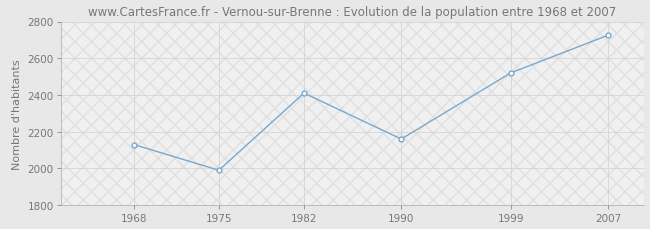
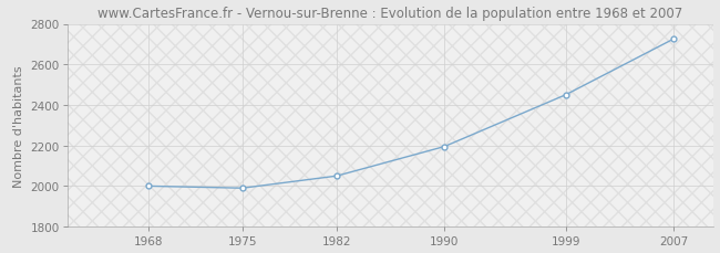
1968: 2130 -> 2000
1982: 2410 -> 2050
1990: 2160 -> 2200
1999: 2520 -> 2450
